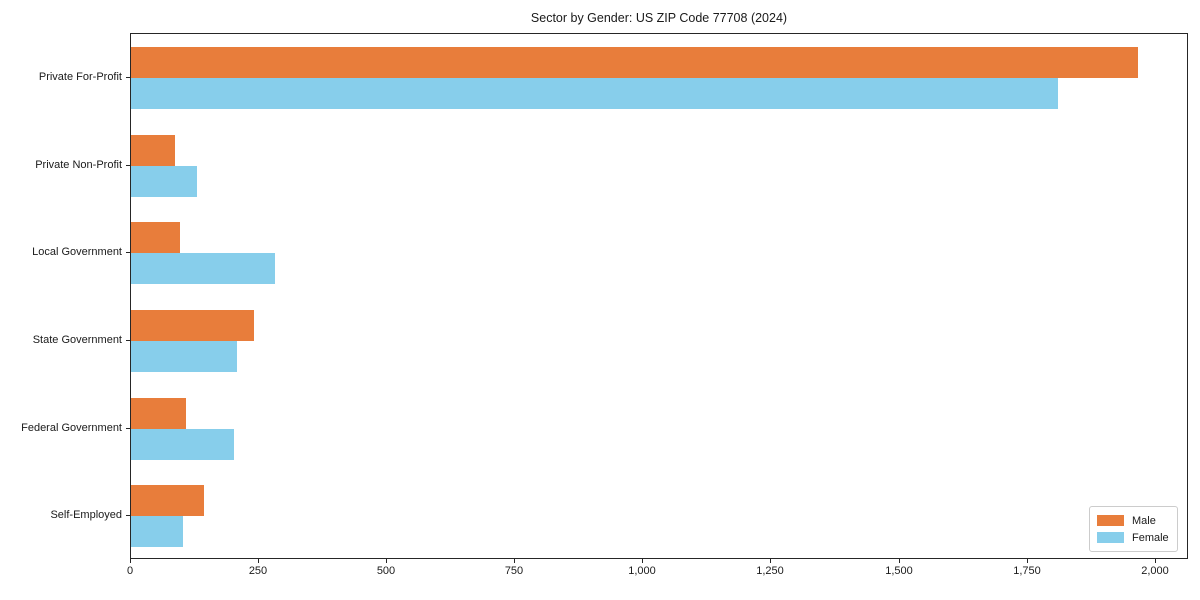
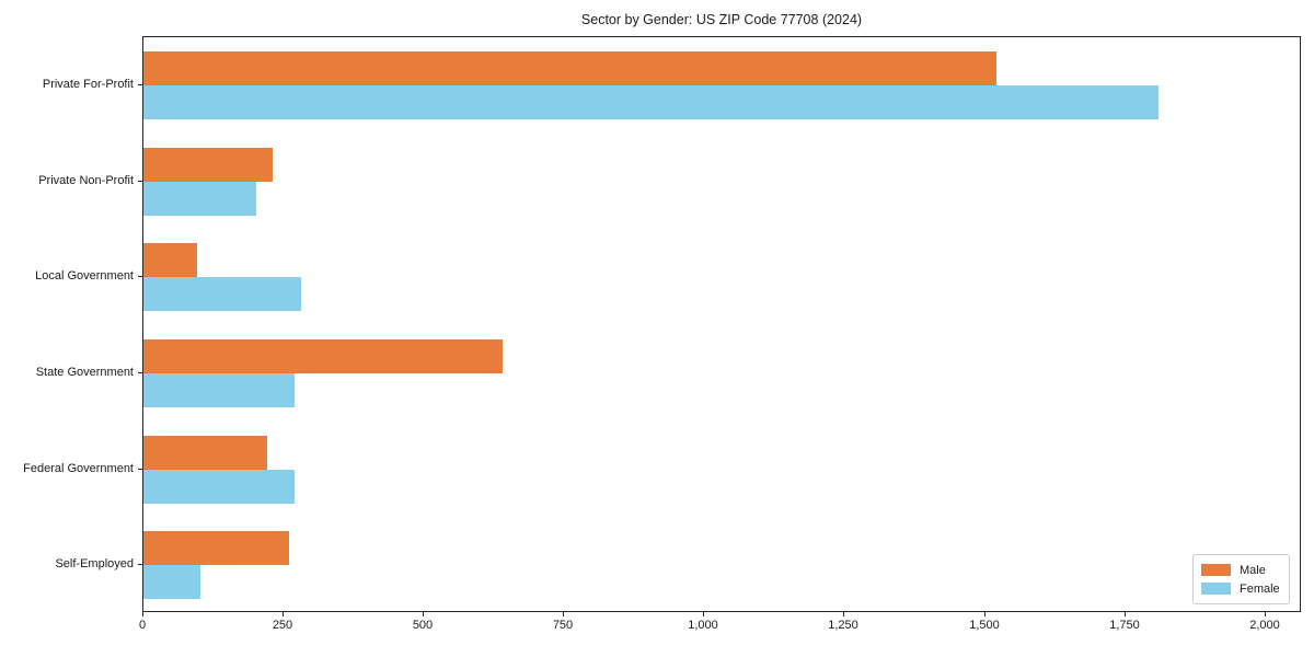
Male/Private For-Profit: 1960 -> 1520
Male/Private Non-Profit: 80 -> 230
Female/Private Non-Profit: 130 -> 200
Male/State Government: 240 -> 640
Female/State Government: 210 -> 270
Male/Federal Government: 110 -> 220
Female/Federal Government: 200 -> 270
Male/Self-Employed: 140 -> 260
